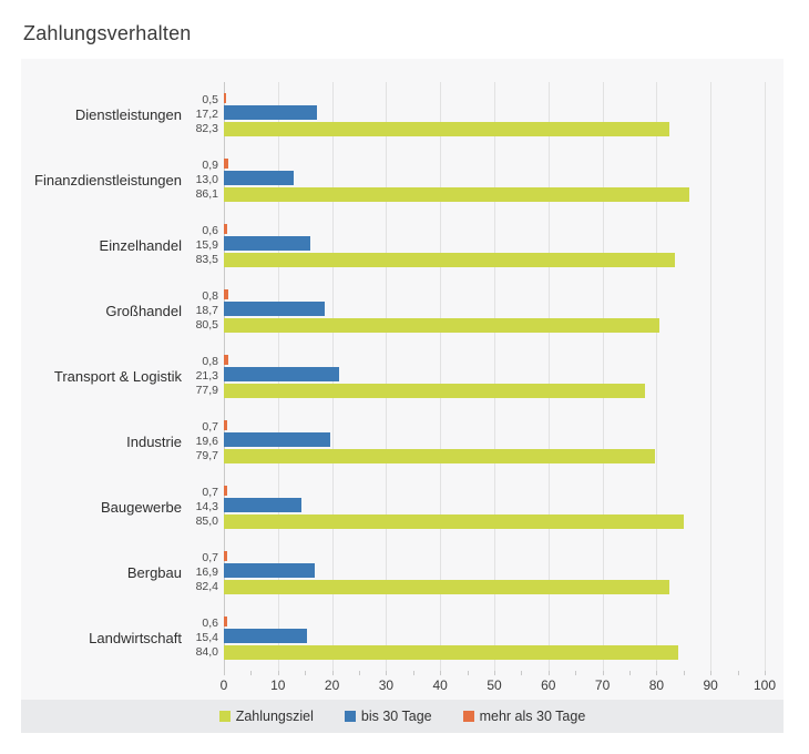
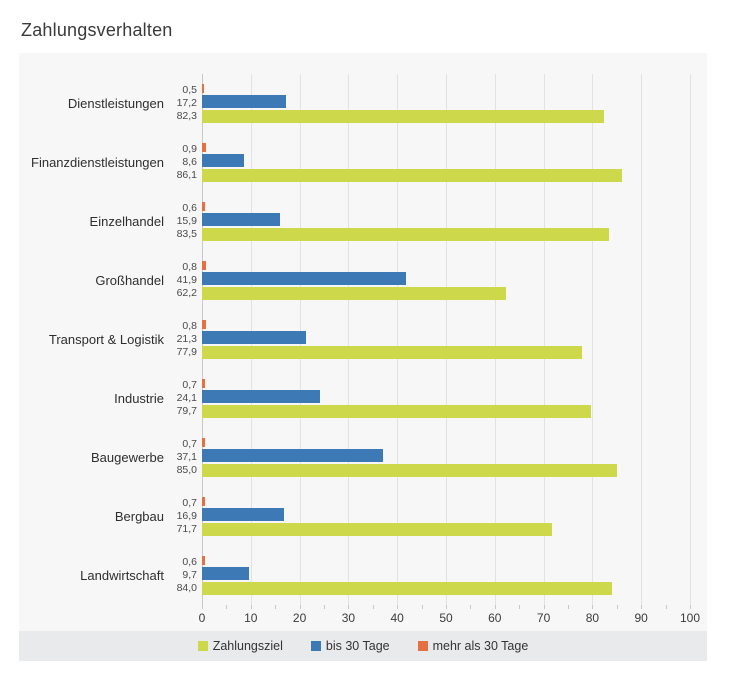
bis 30 Tage/Finanzdienstleistungen: 13,0 -> 8,6
bis 30 Tage/Großhandel: 18,7 -> 41,9
Zahlungsziel/Großhandel: 80,5 -> 62,2
bis 30 Tage/Industrie: 19,6 -> 24,1
bis 30 Tage/Baugewerbe: 14,3 -> 37,1
Zahlungsziel/Bergbau: 82,4 -> 71,7
bis 30 Tage/Landwirtschaft: 15,4 -> 9,7
